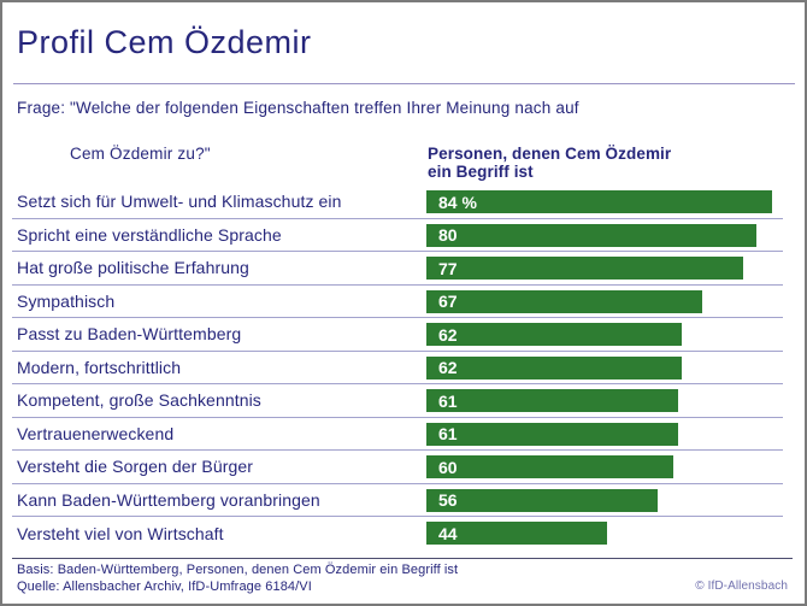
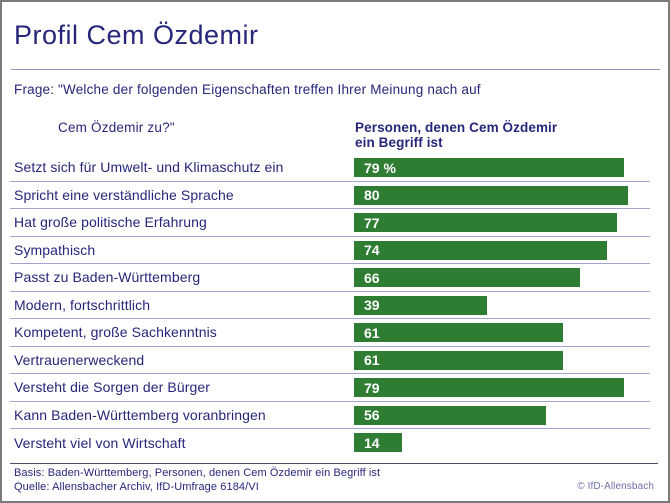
Setzt sich für Umwelt- und Klimaschutz ein: 84 -> 79
Sympathisch: 67 -> 74
Passt zu Baden-Württemberg: 62 -> 66
Modern, fortschrittlich: 62 -> 39
Versteht die Sorgen der Bürger: 60 -> 79
Versteht viel von Wirtschaft: 44 -> 14
